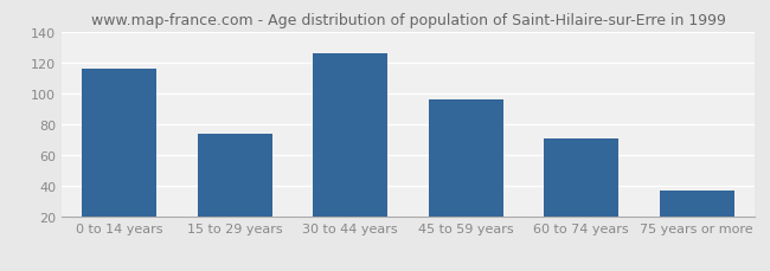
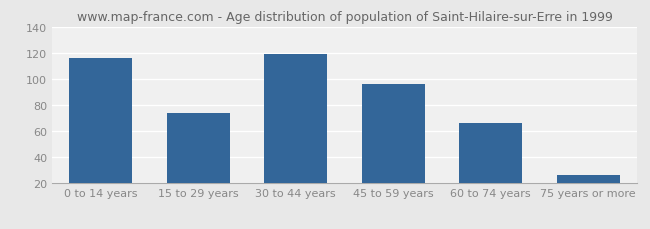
30 to 44 years: 126 -> 119
60 to 74 years: 71 -> 66
75 years or more: 37 -> 26
